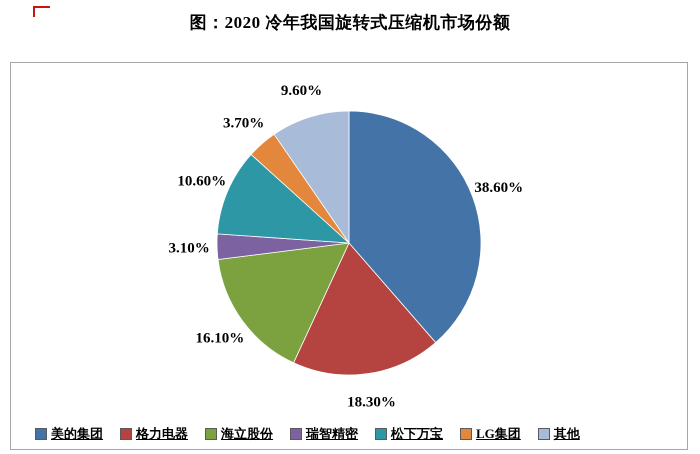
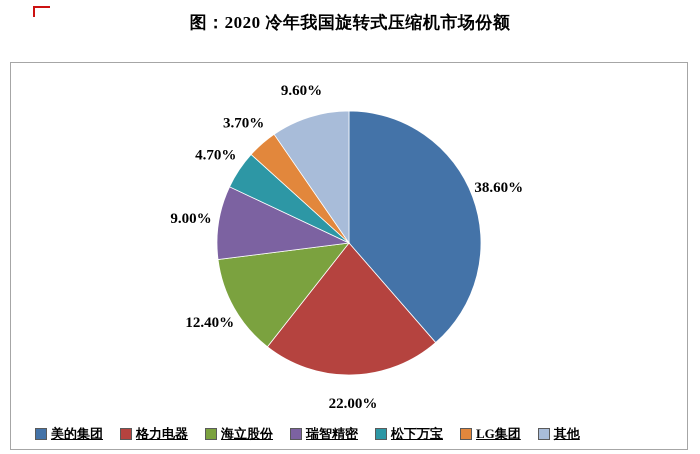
格力电器: 18.30% -> 22.00%
海立股份: 16.10% -> 12.40%
瑞智精密: 3.10% -> 9.00%
松下万宝: 10.60% -> 4.70%
